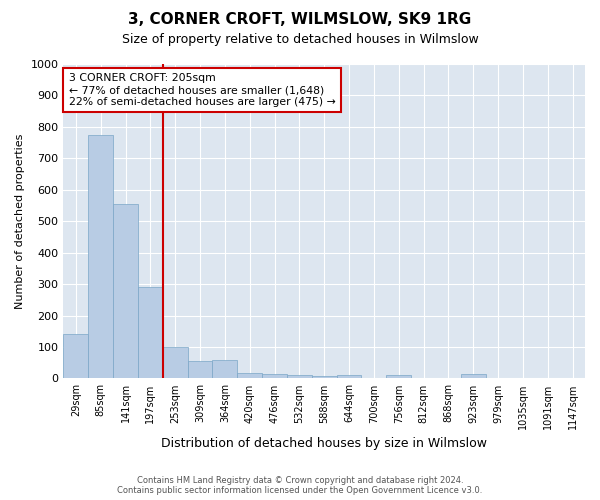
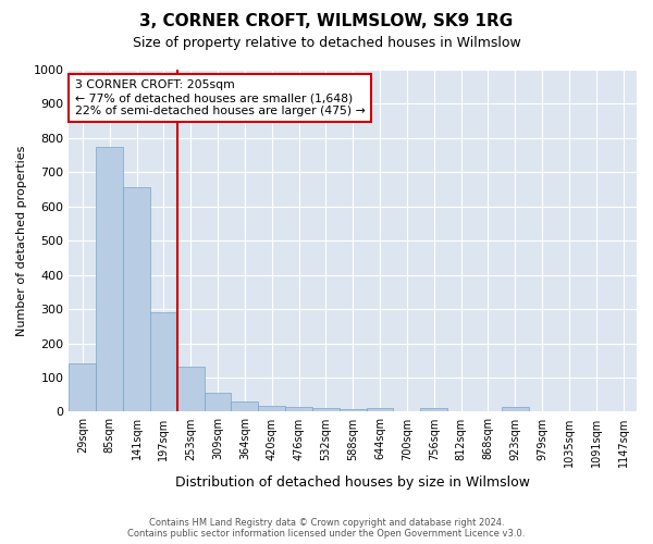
141sqm: 555 -> 657
253sqm: 100 -> 133
364sqm: 60 -> 30
